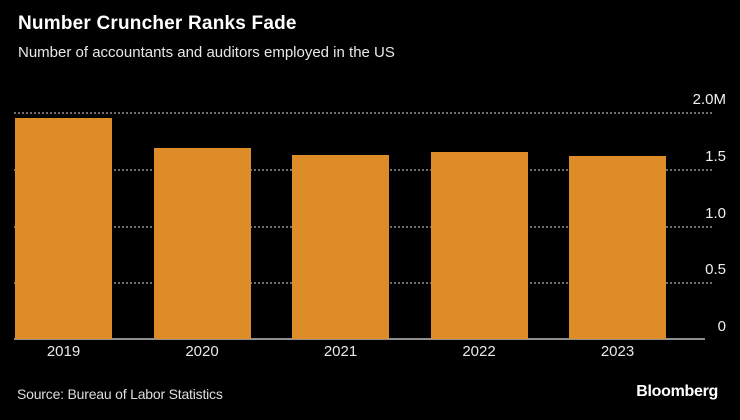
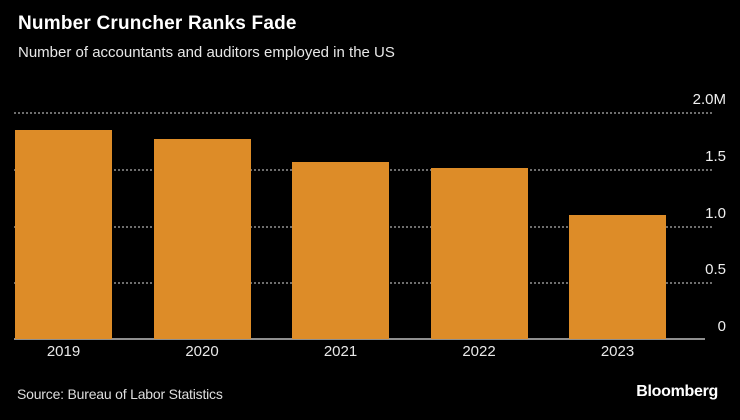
2019: 1.95M -> 1.84M
2020: 1.68M -> 1.76M
2021: 1.62M -> 1.56M
2022: 1.65M -> 1.51M
2023: 1.61M -> 1.09M
